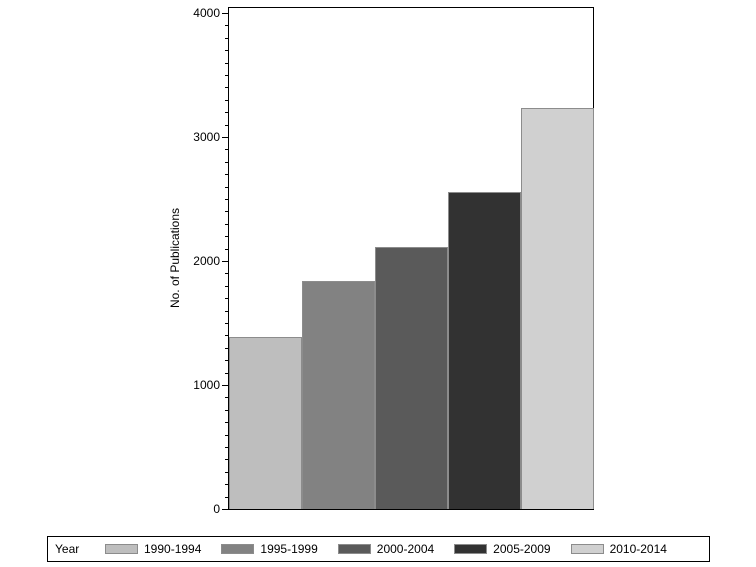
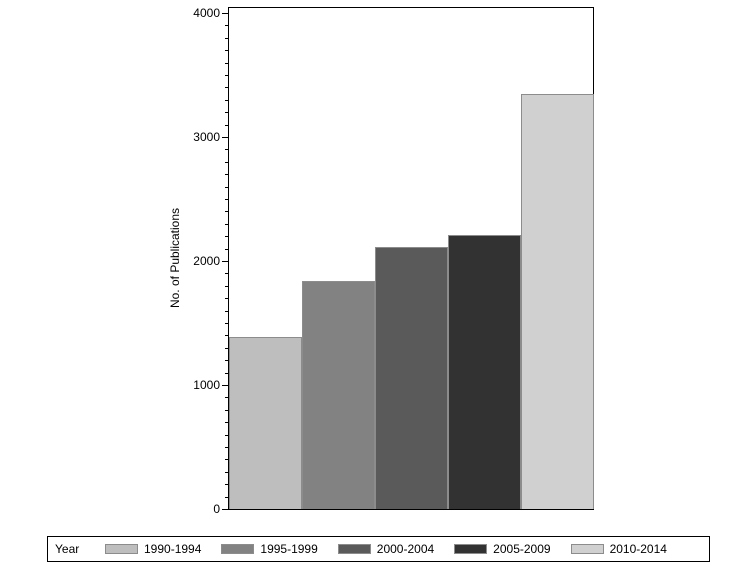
2005-2009: 2560 -> 2210
2010-2014: 3230 -> 3350
